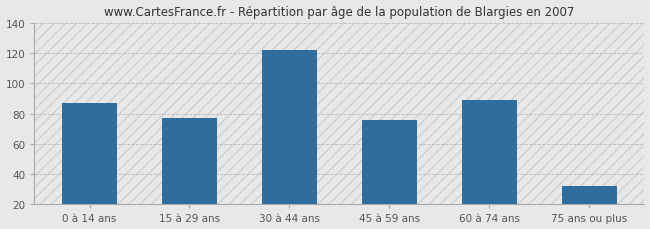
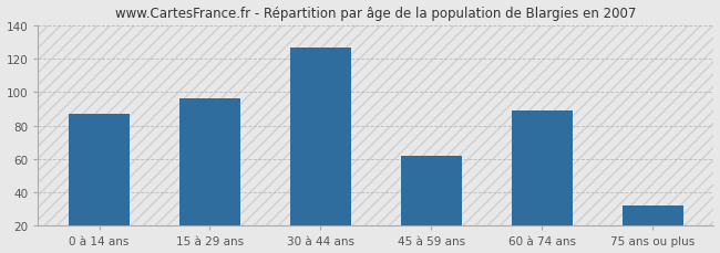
15 à 29 ans: 77 -> 96
30 à 44 ans: 122 -> 127
45 à 59 ans: 76 -> 62
